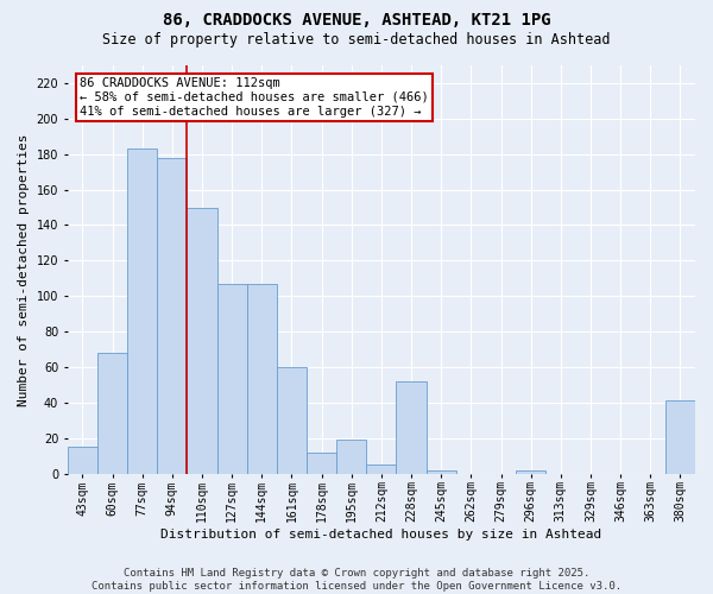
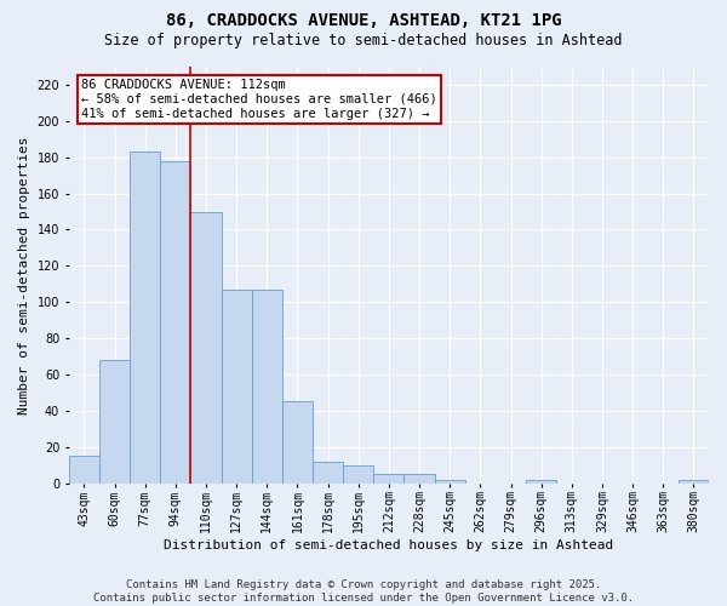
161sqm: 60 -> 45
195sqm: 19 -> 10
228sqm: 52 -> 5
380sqm: 41 -> 2
